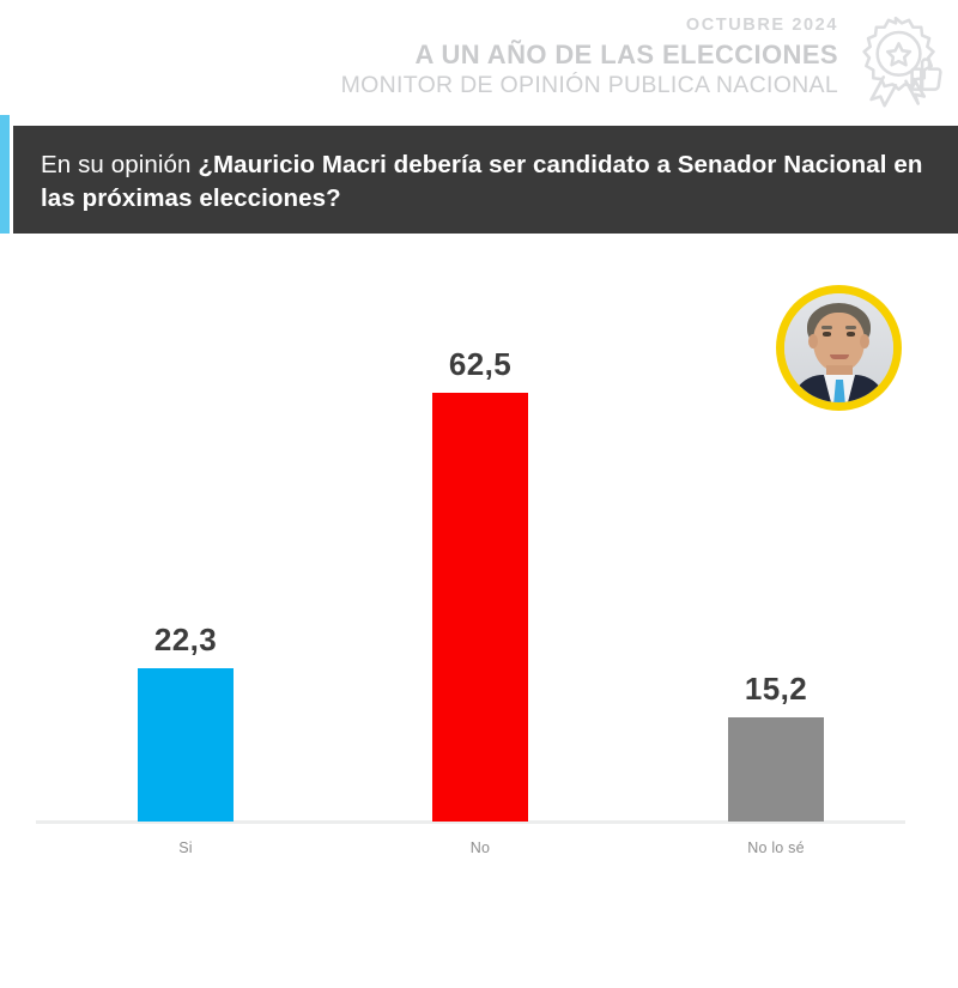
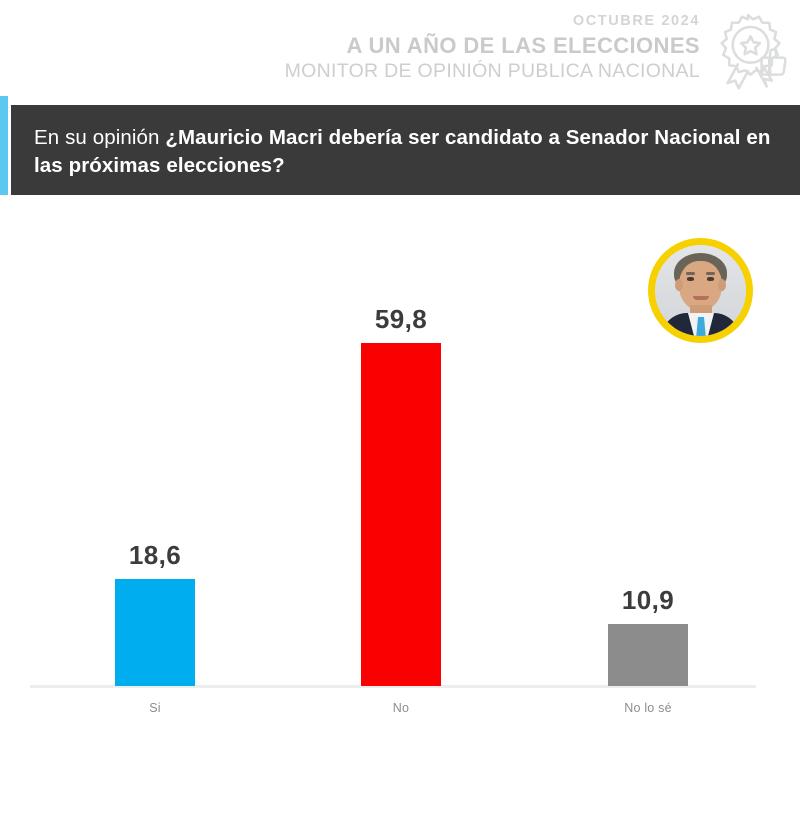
Si: 22,3 -> 18,6
No: 62,5 -> 59,8
No lo sé: 15,2 -> 10,9
